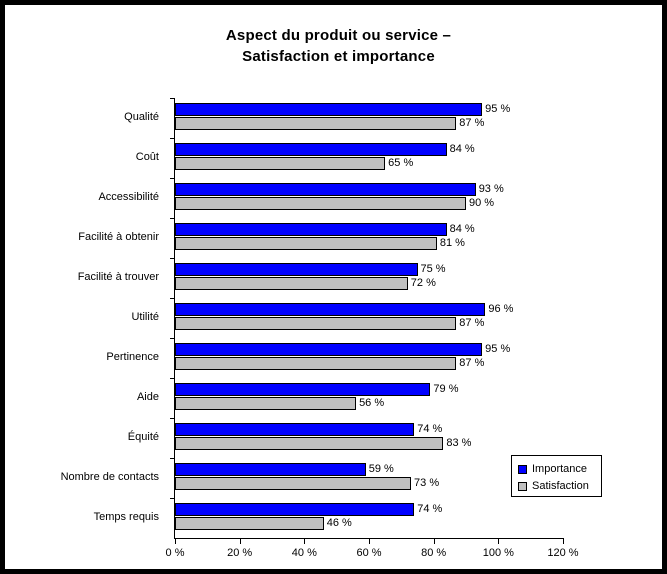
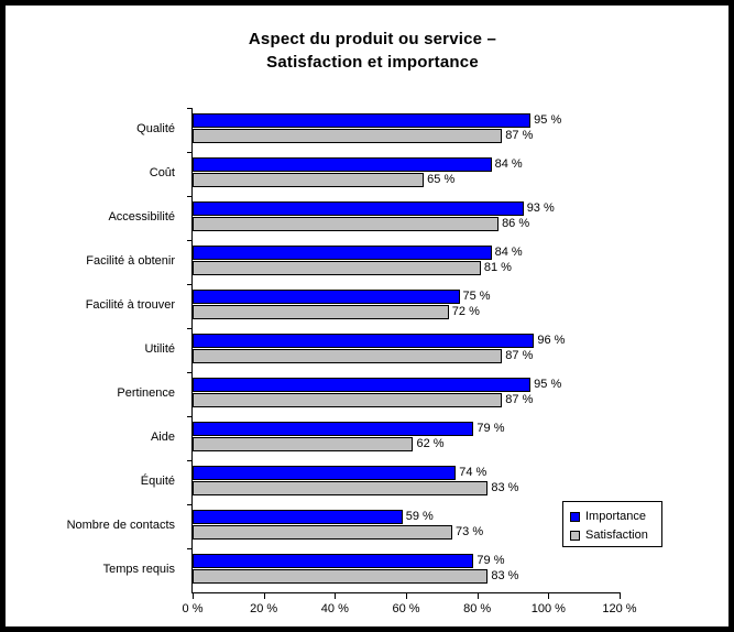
Satisfaction/Accessibilité: 90 -> 86
Satisfaction/Aide: 56 -> 62
Importance/Temps requis: 74 -> 79
Satisfaction/Temps requis: 46 -> 83
